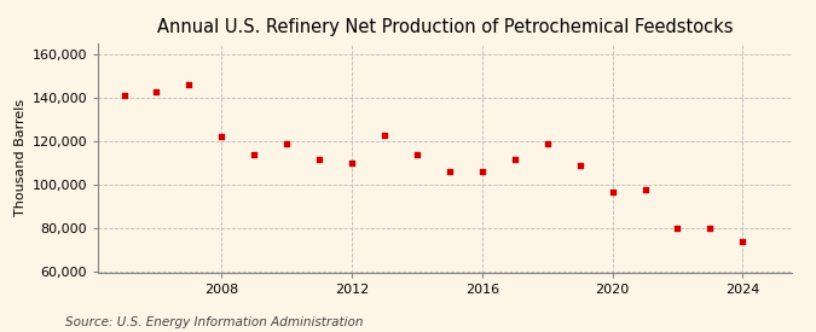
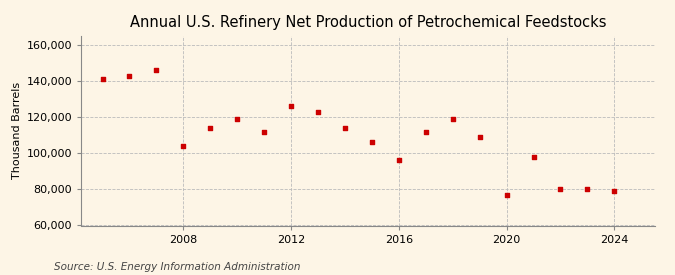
2008: 122,000 -> 104,000
2012: 110,000 -> 126,000
2016: 106,000 -> 96,000
2020: 97,000 -> 77,000
2024: 74,000 -> 79,000
